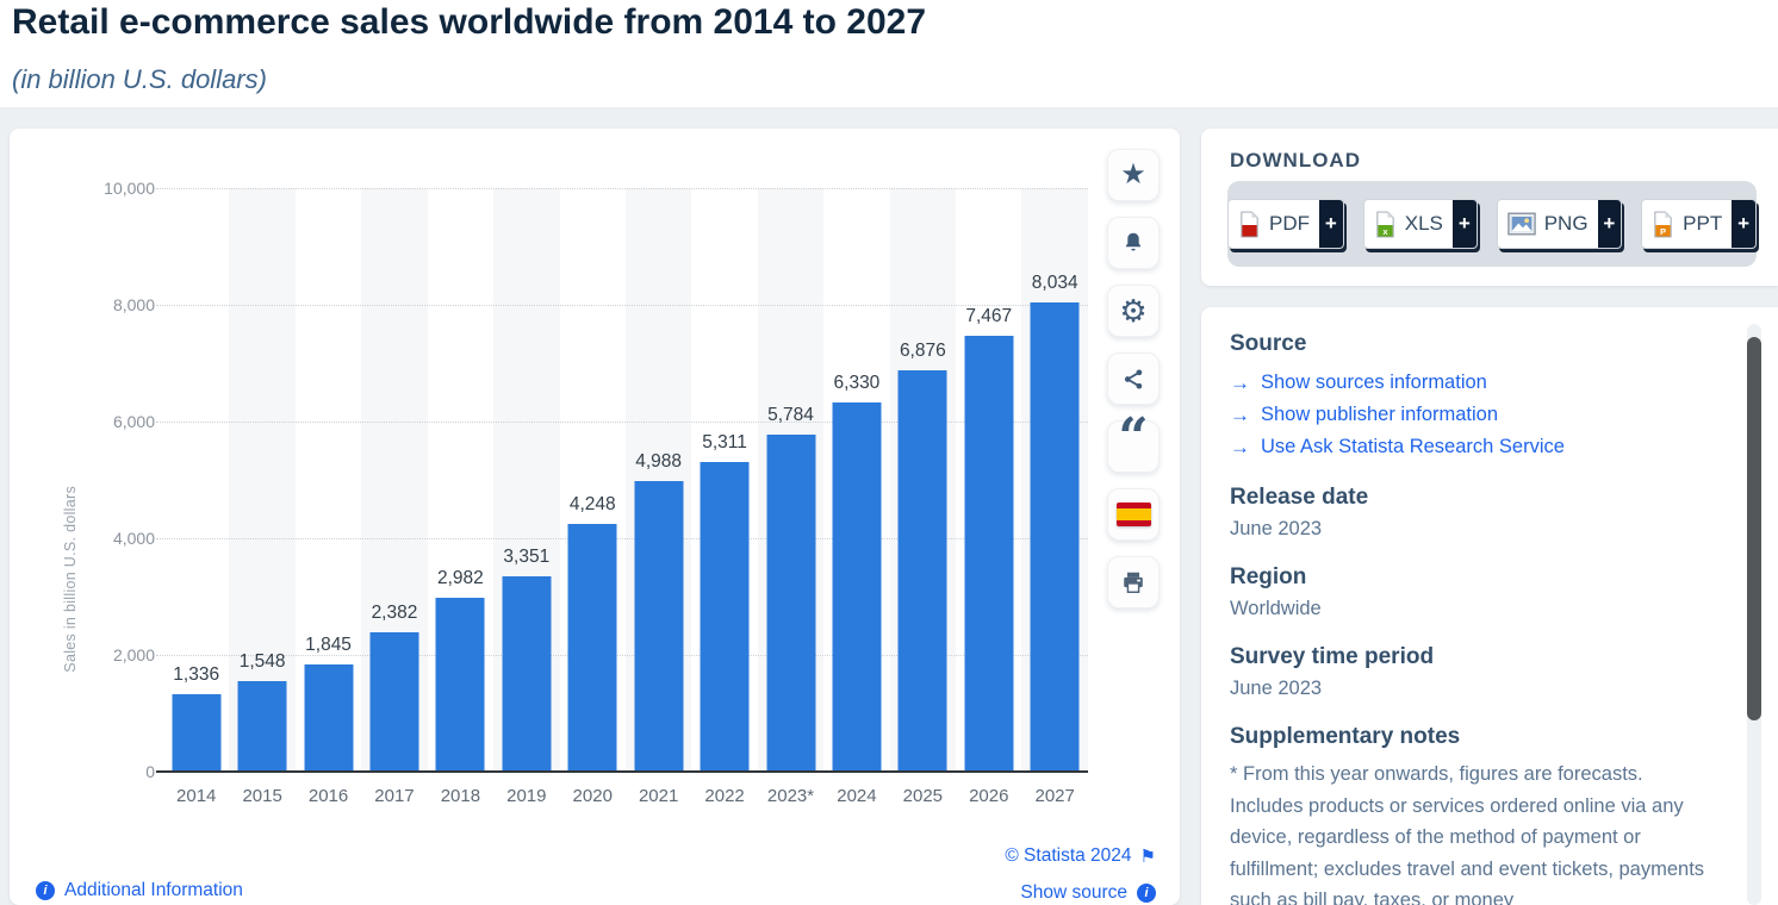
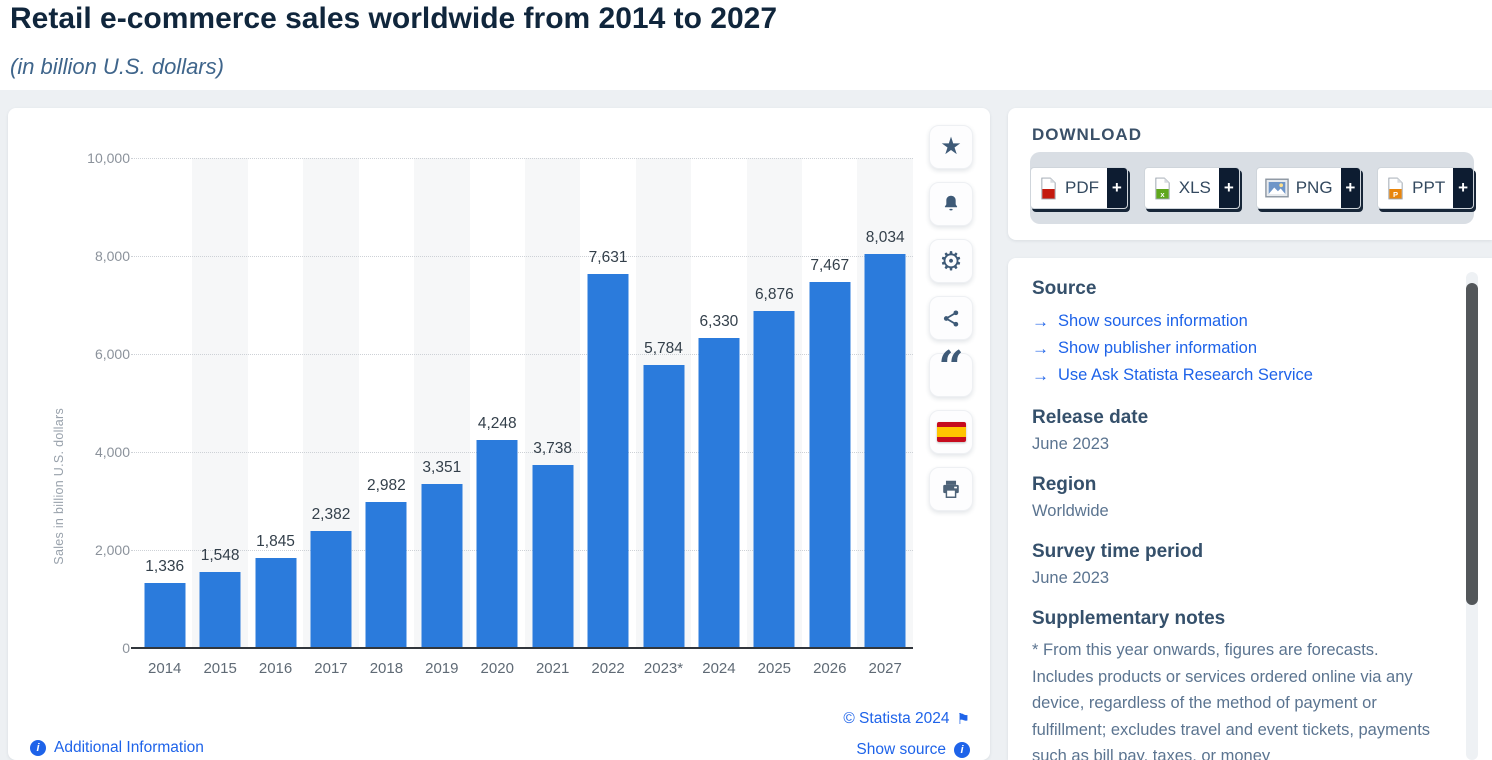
2021: 4,988 -> 3,738
2022: 5,311 -> 7,631
